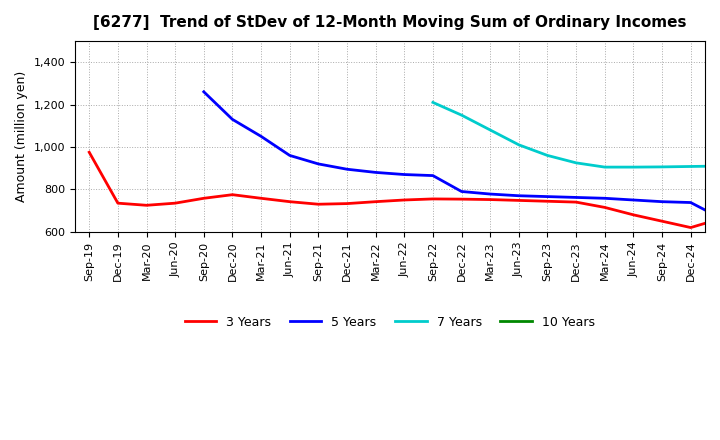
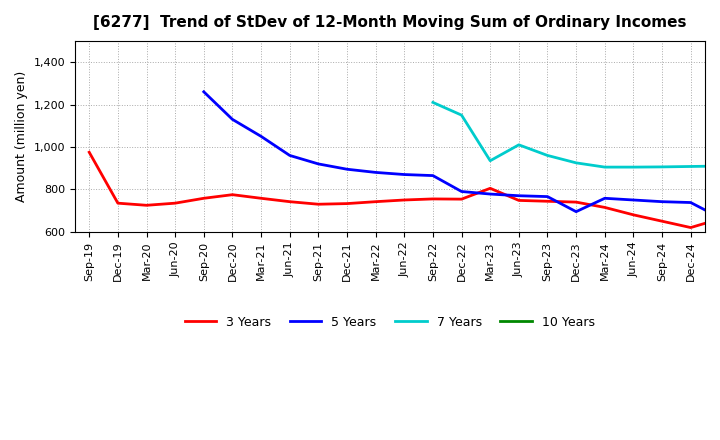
3 Years/Mar-23: 752 -> 805
7 Years/Mar-23: 1,080 -> 935
5 Years/Dec-23: 762 -> 695
